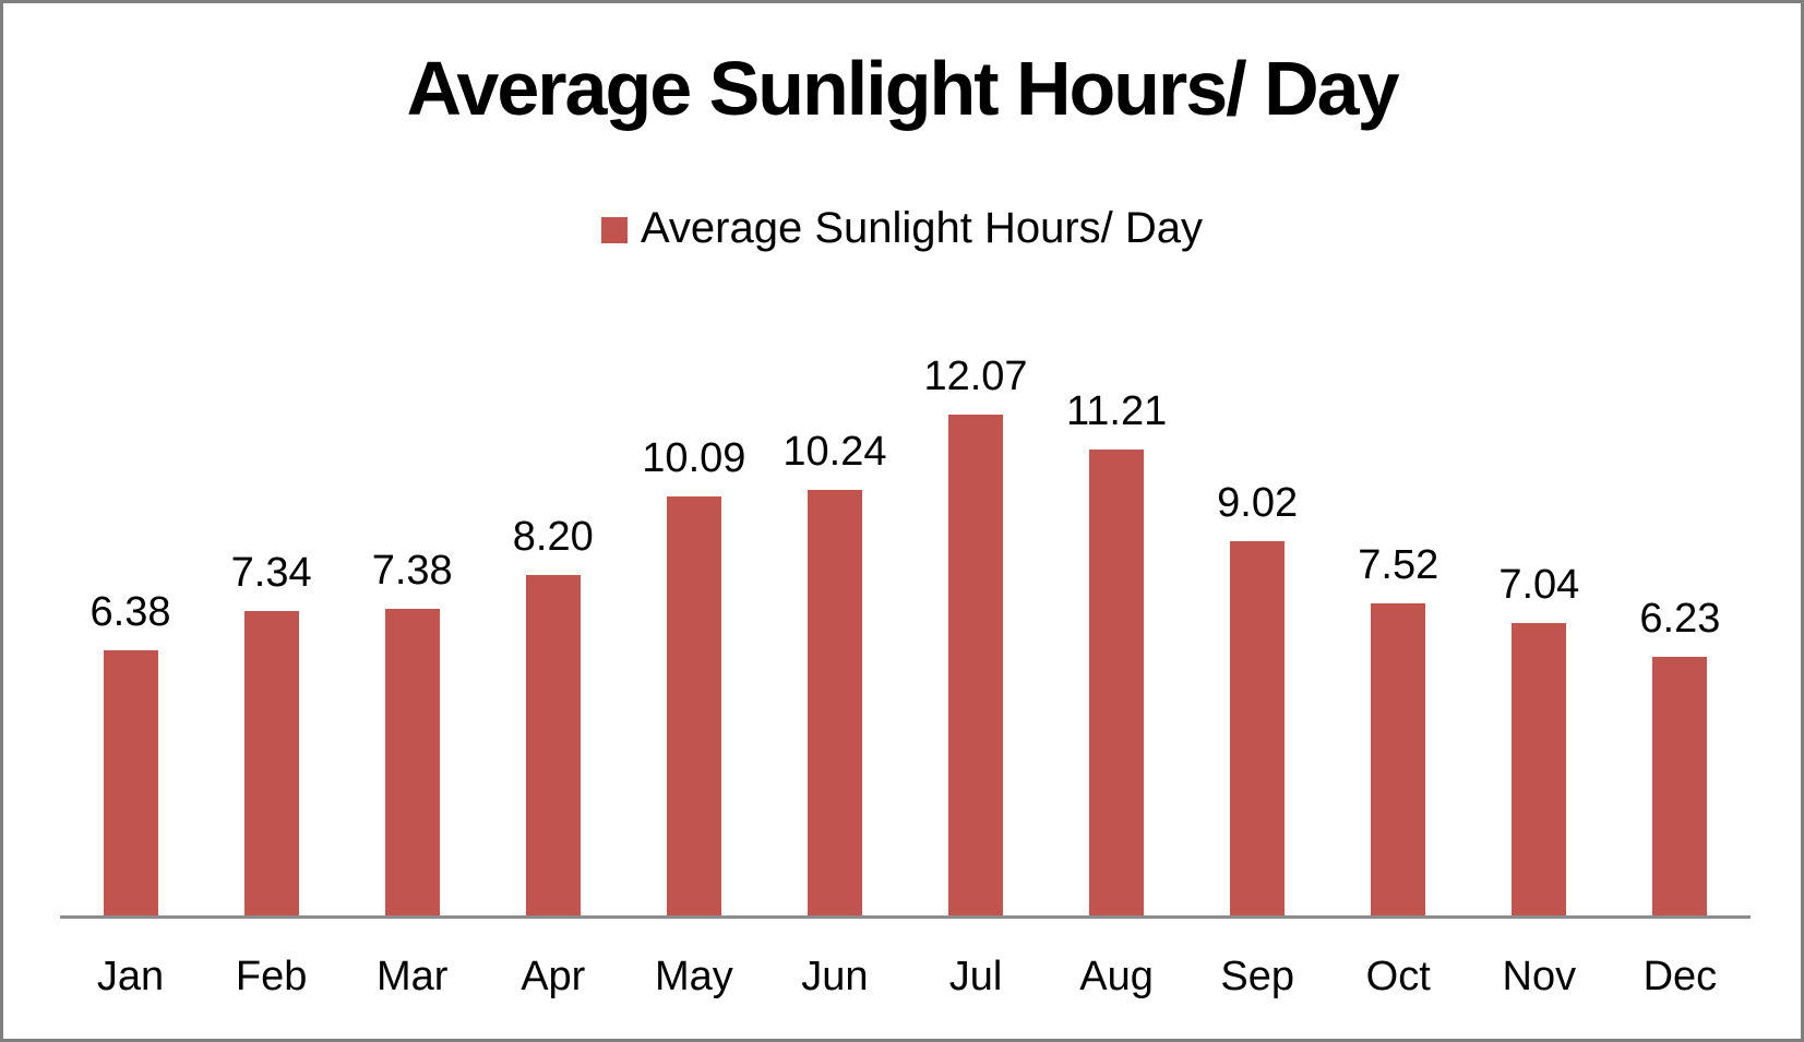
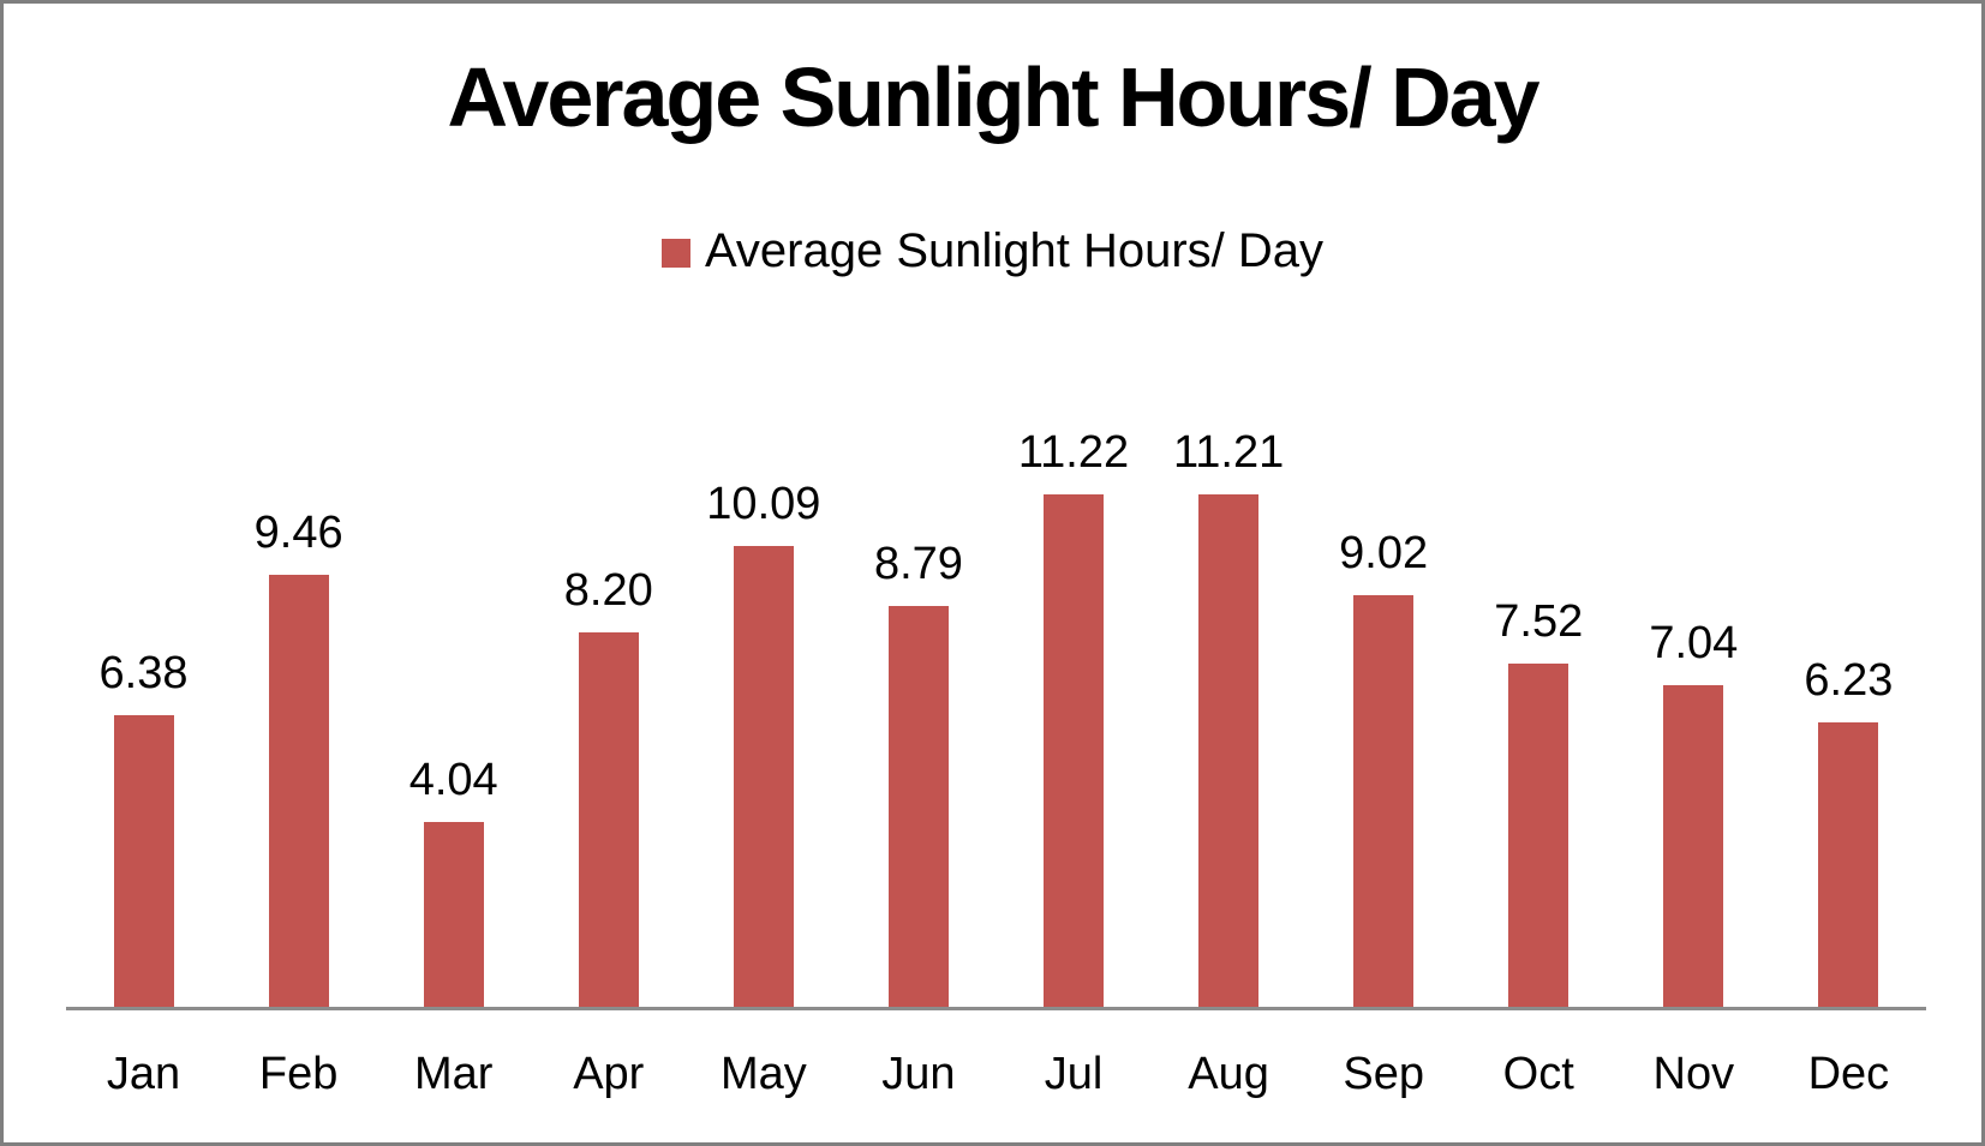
Feb: 7.34 -> 9.46
Mar: 7.38 -> 4.04
Jun: 10.24 -> 8.79
Jul: 12.07 -> 11.22
